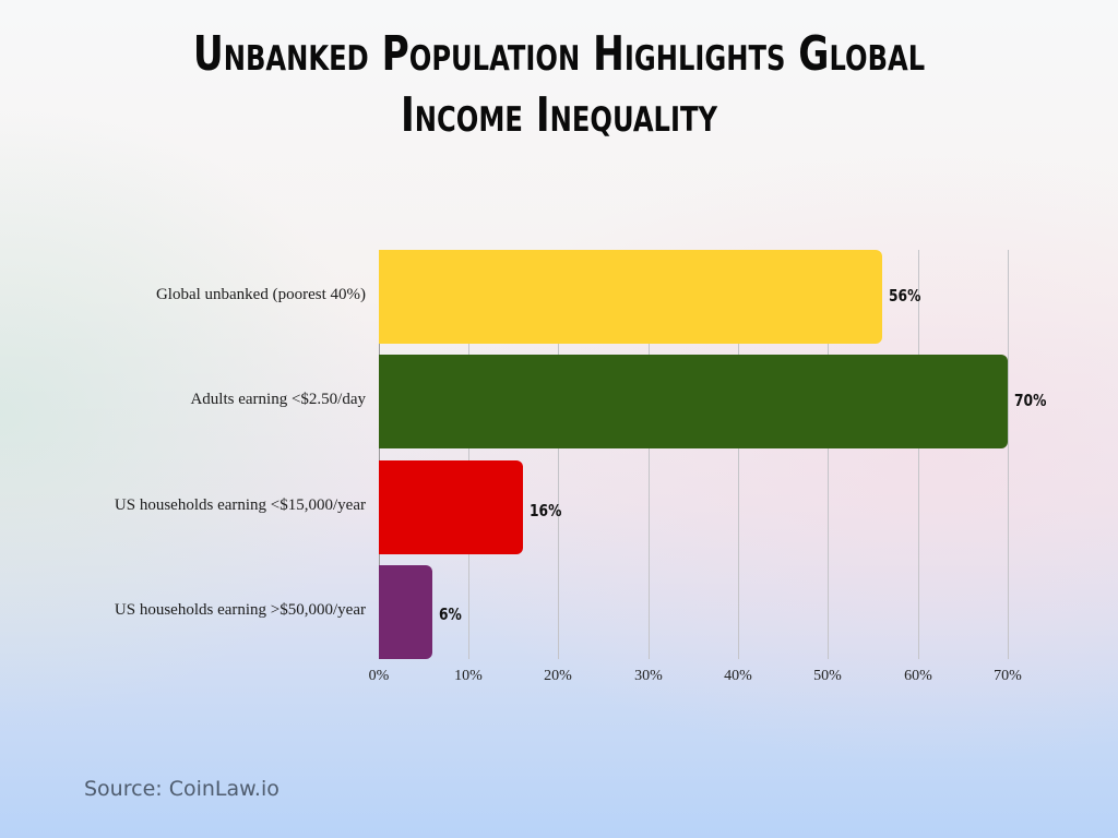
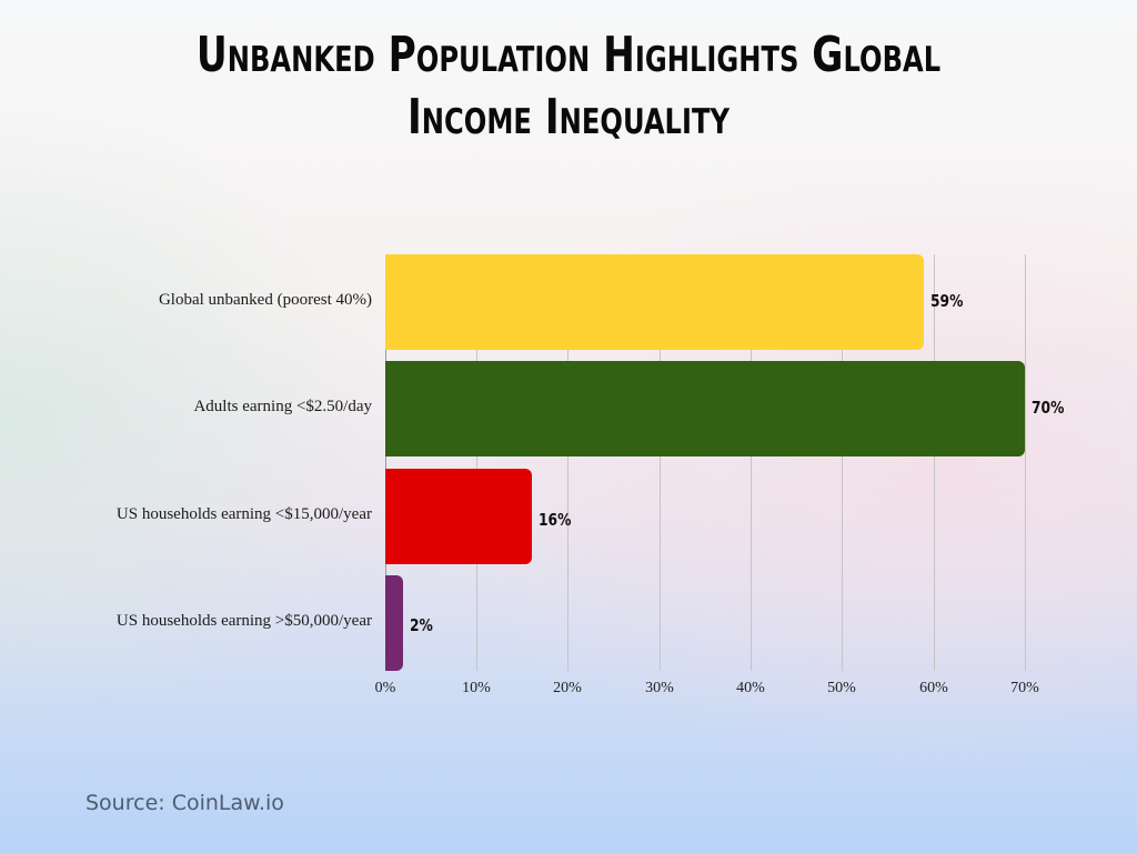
Global unbanked (poorest 40%): 56% -> 59%
US households earning >$50,000/year: 6% -> 2%
